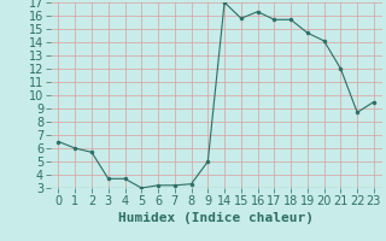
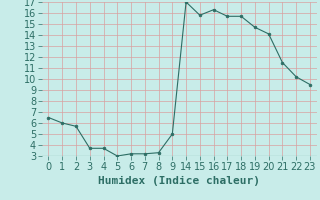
21: 12.0 -> 11.5
22: 8.7 -> 10.2
